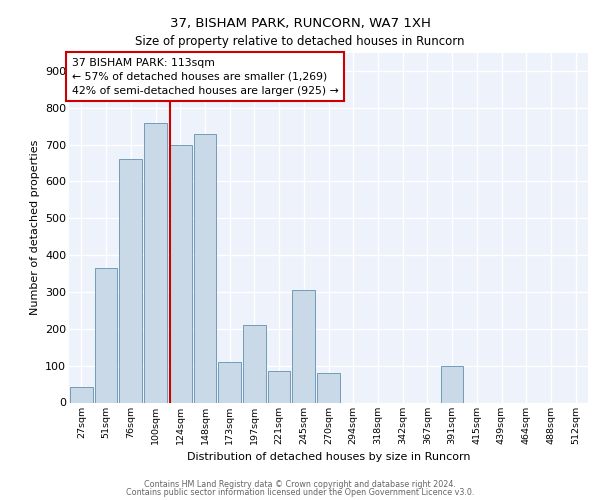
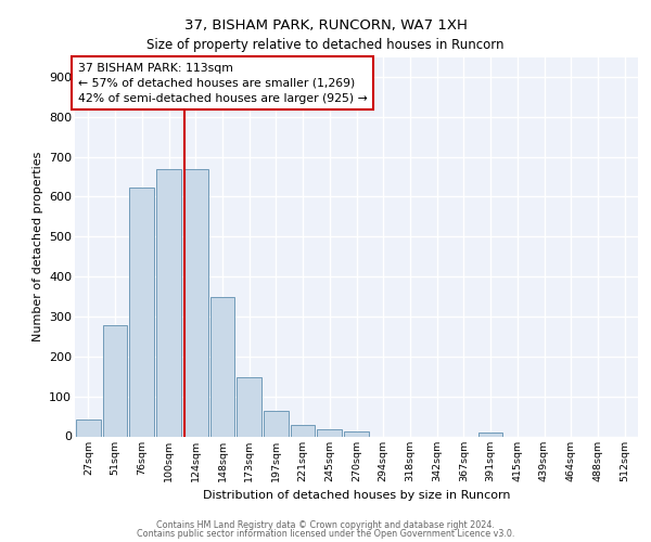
51sqm: 365 -> 279
76sqm: 660 -> 622
100sqm: 760 -> 670
124sqm: 700 -> 670
148sqm: 730 -> 350
173sqm: 110 -> 148
197sqm: 210 -> 65
221sqm: 85 -> 28
245sqm: 305 -> 17
270sqm: 80 -> 13
391sqm: 100 -> 10
